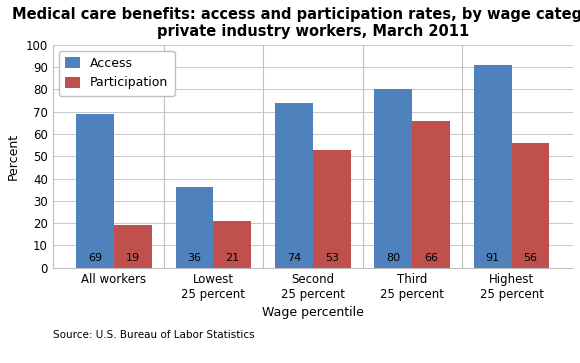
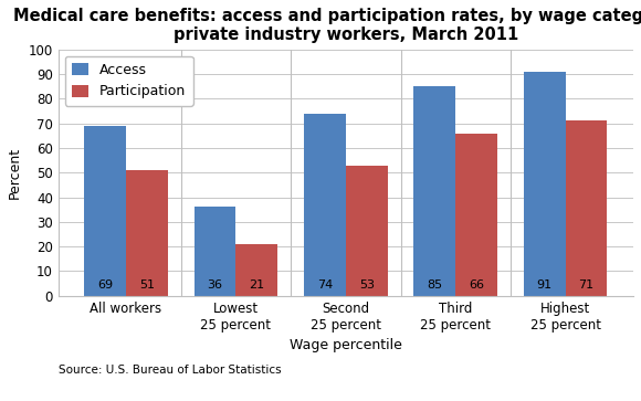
Participation/All workers: 19 -> 51
Access/Third 25 percent: 80 -> 85
Participation/Highest 25 percent: 56 -> 71
